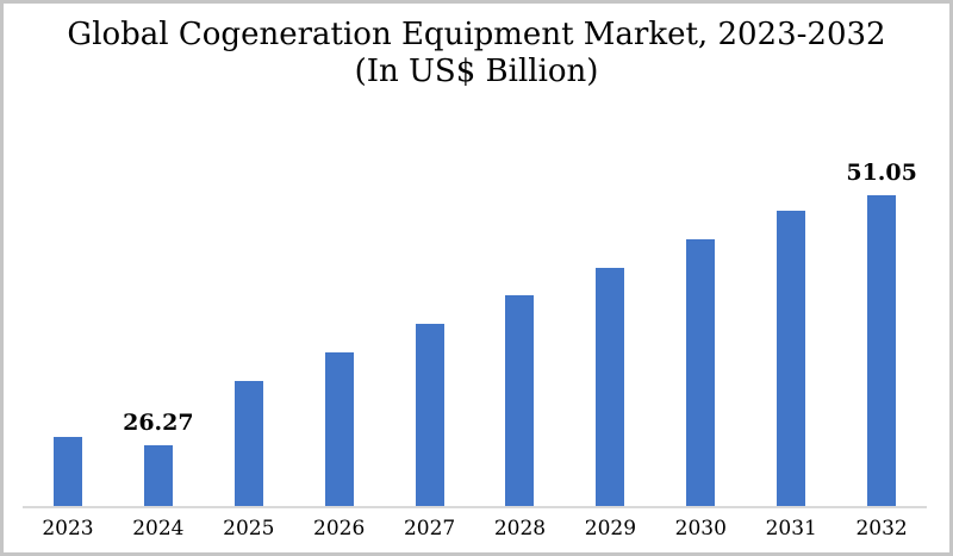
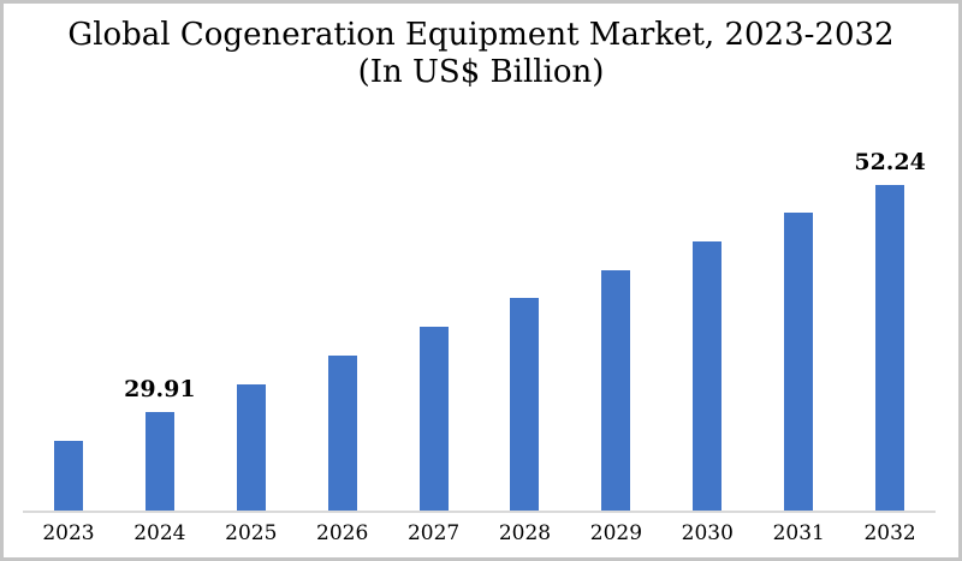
2024: 26.27 -> 29.91
2032: 51.05 -> 52.24
